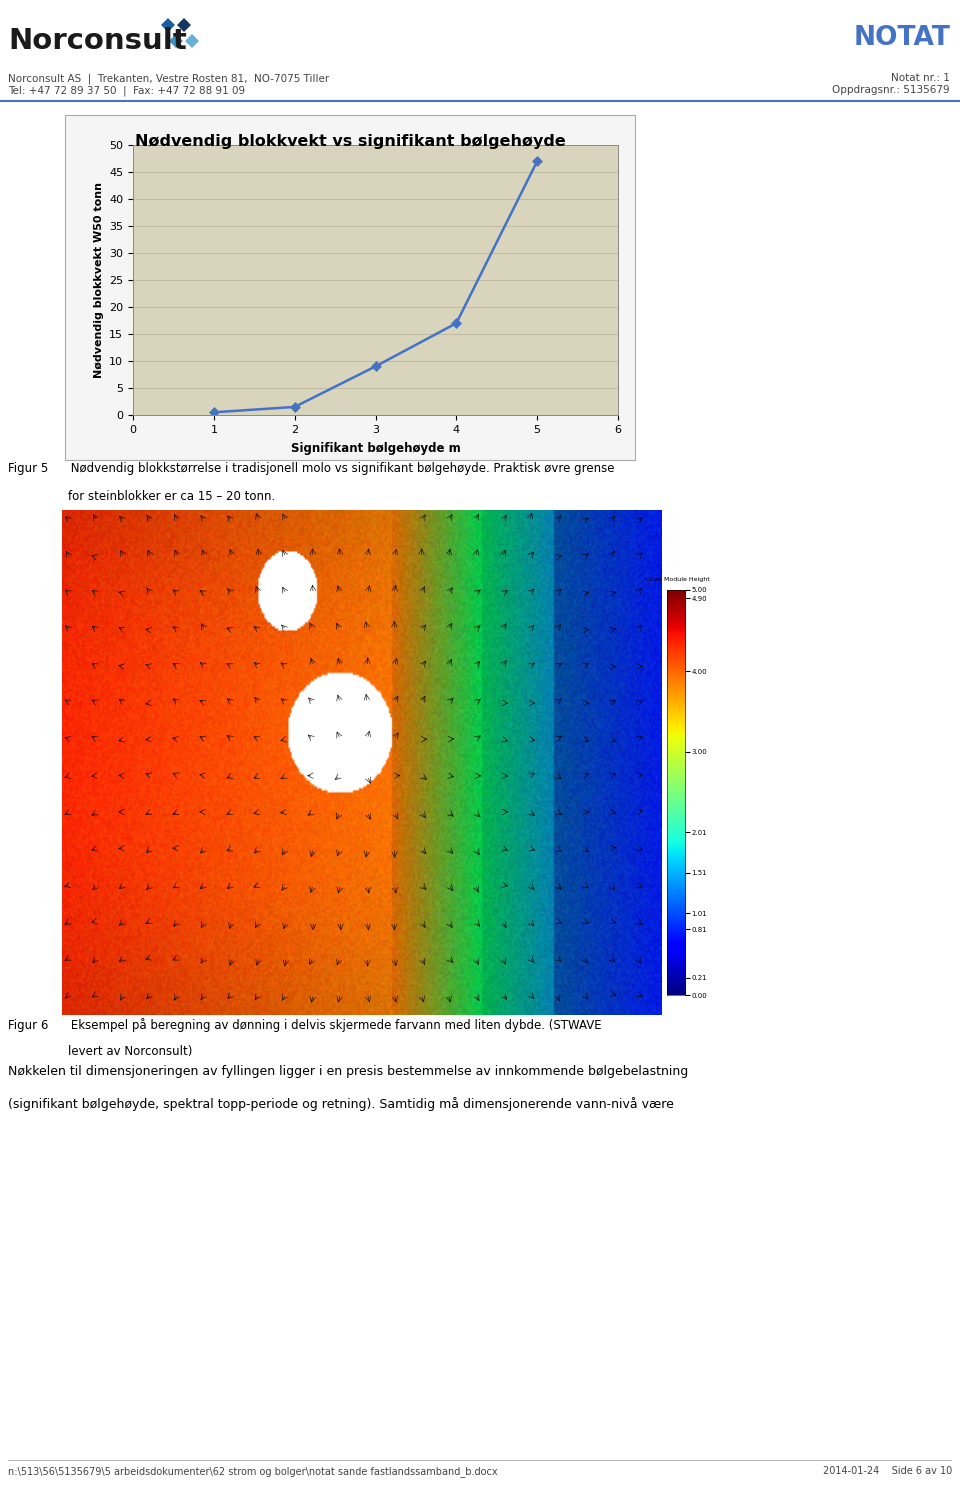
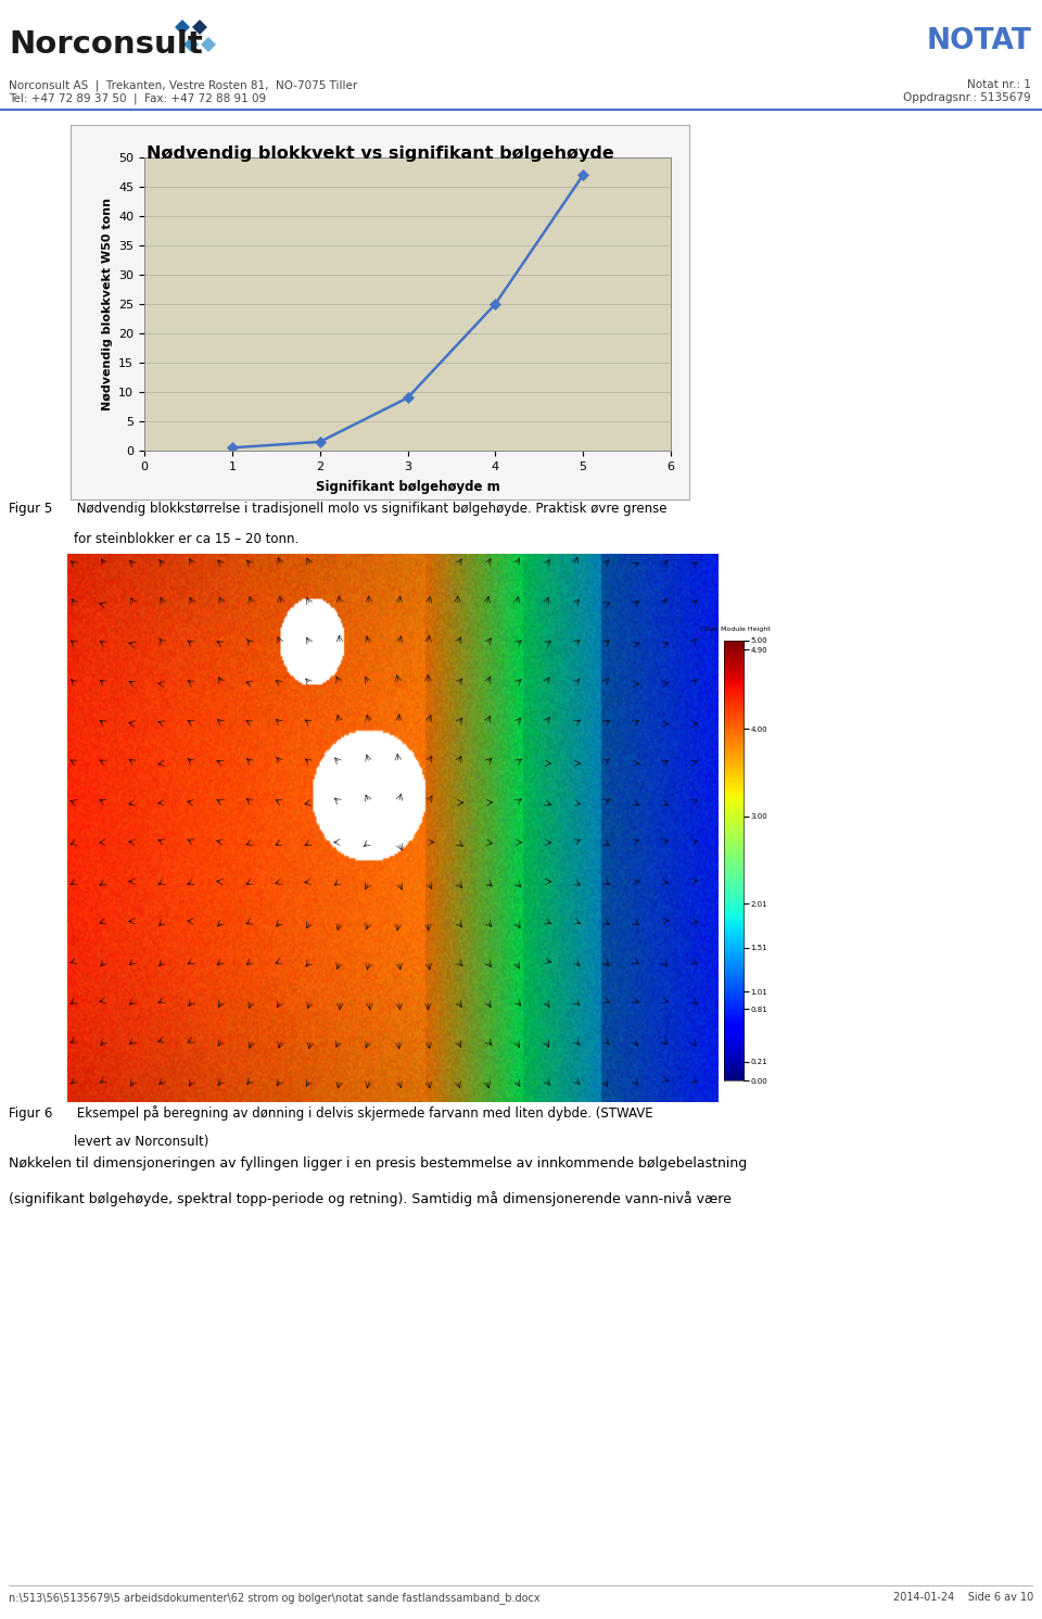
4: 17.0 -> 25.0
